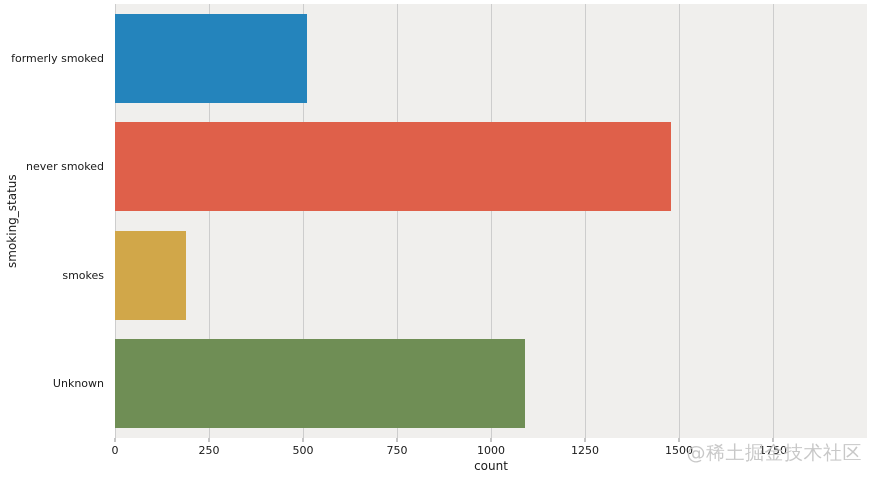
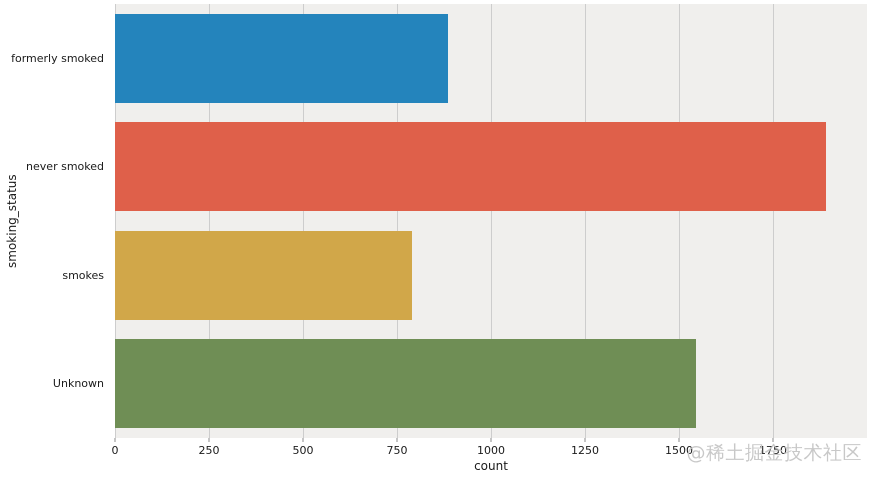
formerly smoked: 510 -> 880
never smoked: 1480 -> 1890
smokes: 190 -> 790
Unknown: 1090 -> 1540
